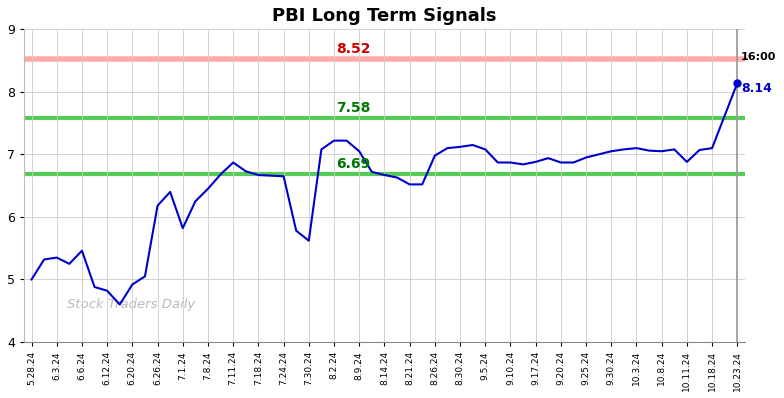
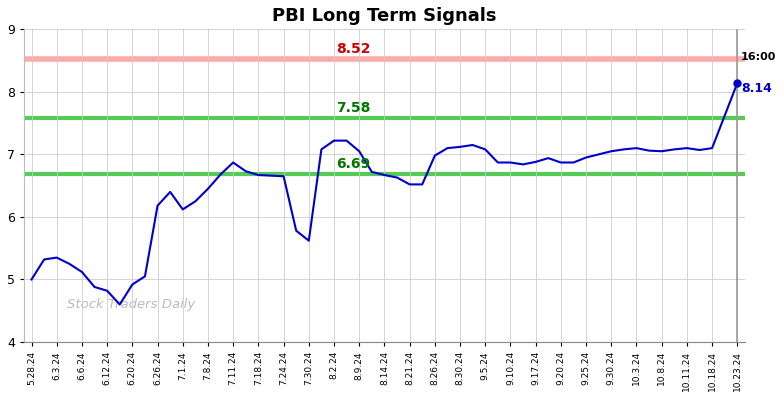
6.6.24: 5.46 -> 5.12
7.1.24: 5.82 -> 6.12
10.11.24: 6.88 -> 7.10
